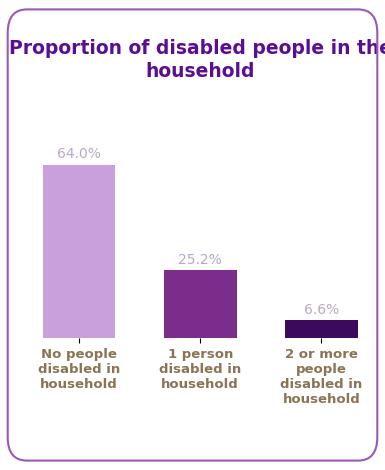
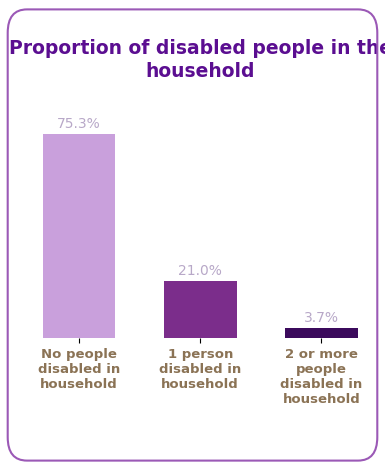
No people disabled in household: 64.0% -> 75.3%
1 person disabled in household: 25.2% -> 21.0%
2 or more people disabled in household: 6.6% -> 3.7%
